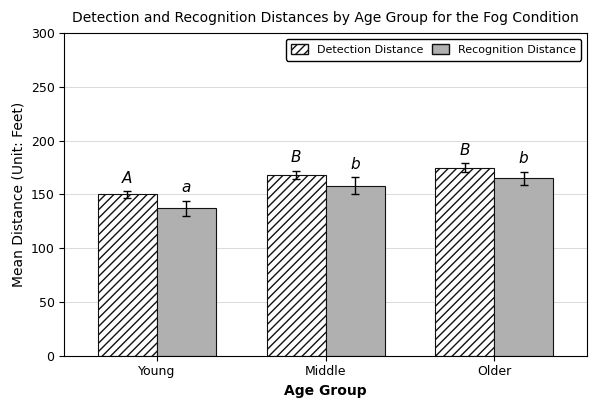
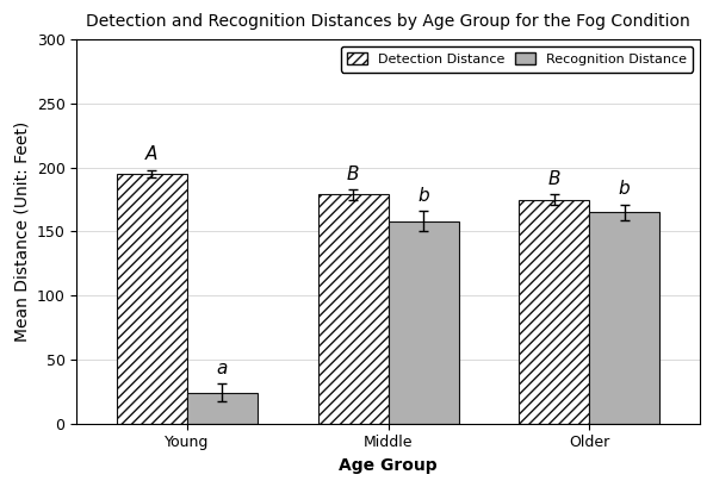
Detection Distance/Young: 150 -> 195
Recognition Distance/Young: 137 -> 24
Detection Distance/Middle: 168 -> 179
